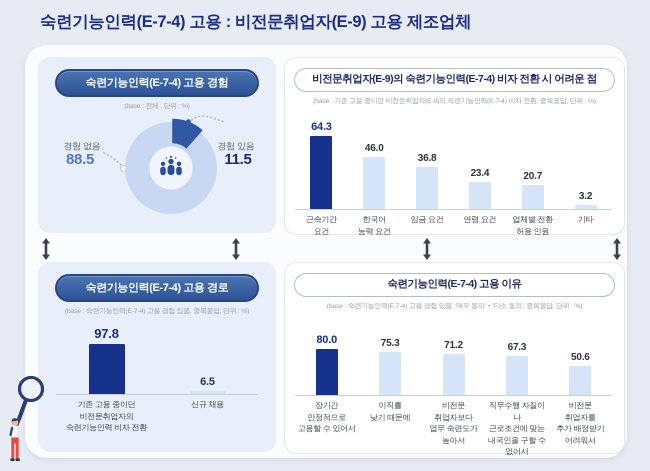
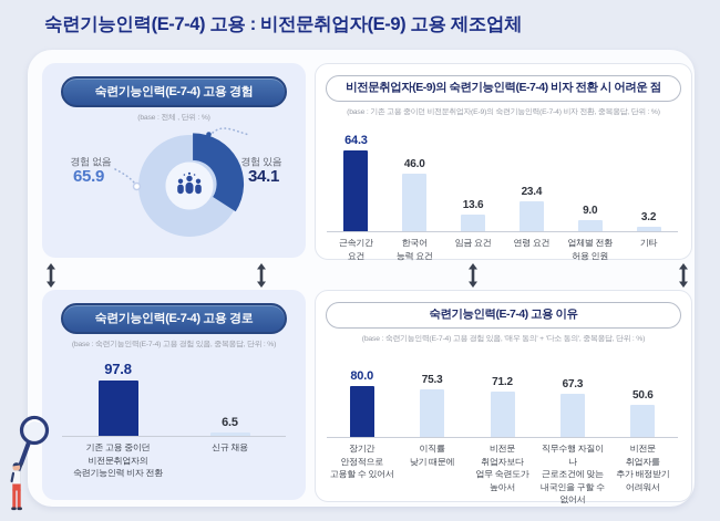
숙련기능인력(E-7-4) 고용 경험/경험 없음: 88.5 -> 65.9
숙련기능인력(E-7-4) 고용 경험/경험 있음: 11.5 -> 34.1
비전문취업자(E-9)의 숙련기능인력(E-7-4) 비자 전환 시 어려운 점/임금 요건: 36.8 -> 13.6
비전문취업자(E-9)의 숙련기능인력(E-7-4) 비자 전환 시 어려운 점/업체별 전환 허용 인원: 20.7 -> 9.0
